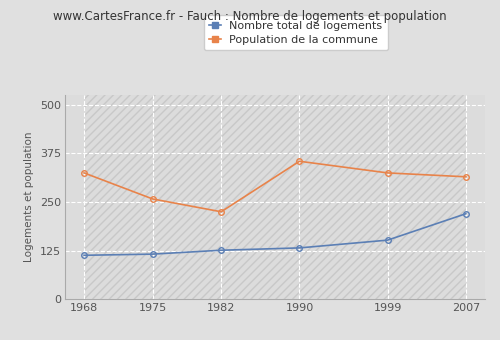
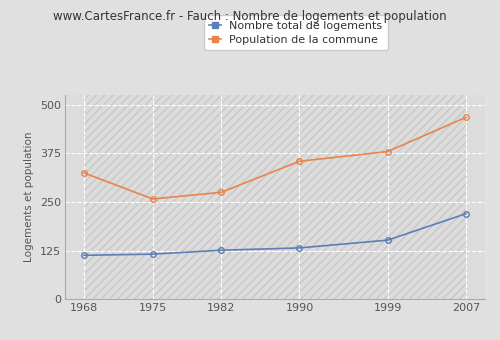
Population de la commune/1982: 225 -> 275
Population de la commune/1999: 325 -> 380
Population de la commune/2007: 315 -> 468
